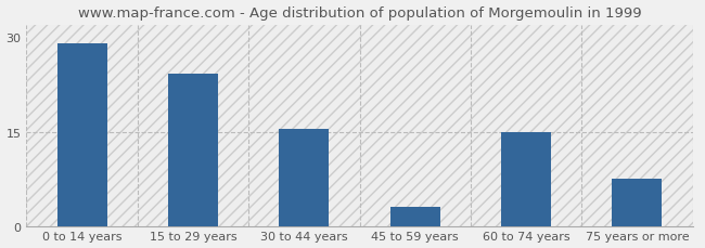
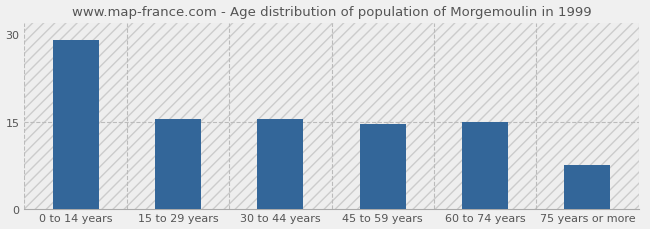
15 to 29 years: 24.2 -> 15.5
45 to 59 years: 3.0 -> 14.5
